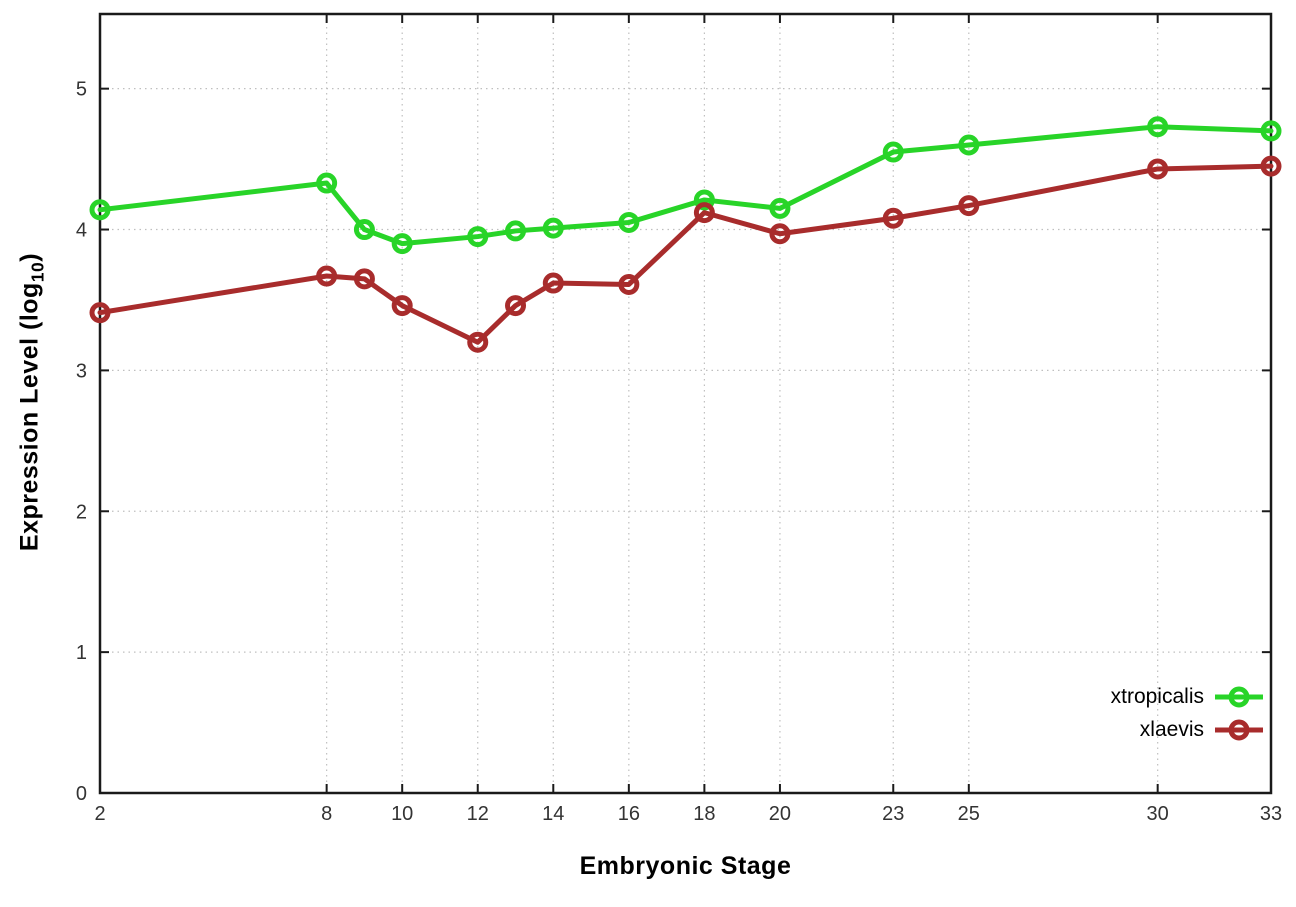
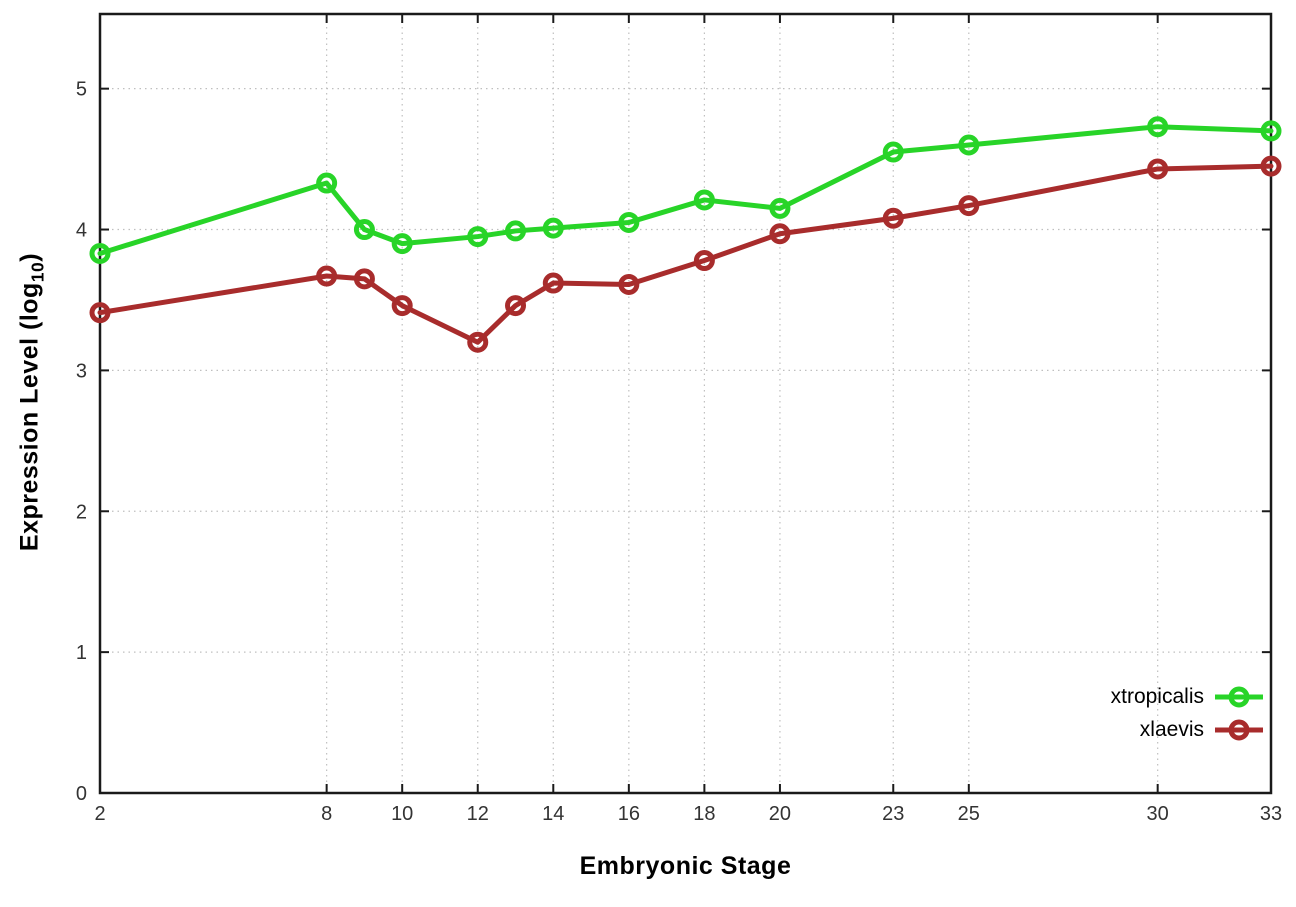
xtropicalis/2: 4.14 -> 3.83
xlaevis/18: 4.12 -> 3.78
